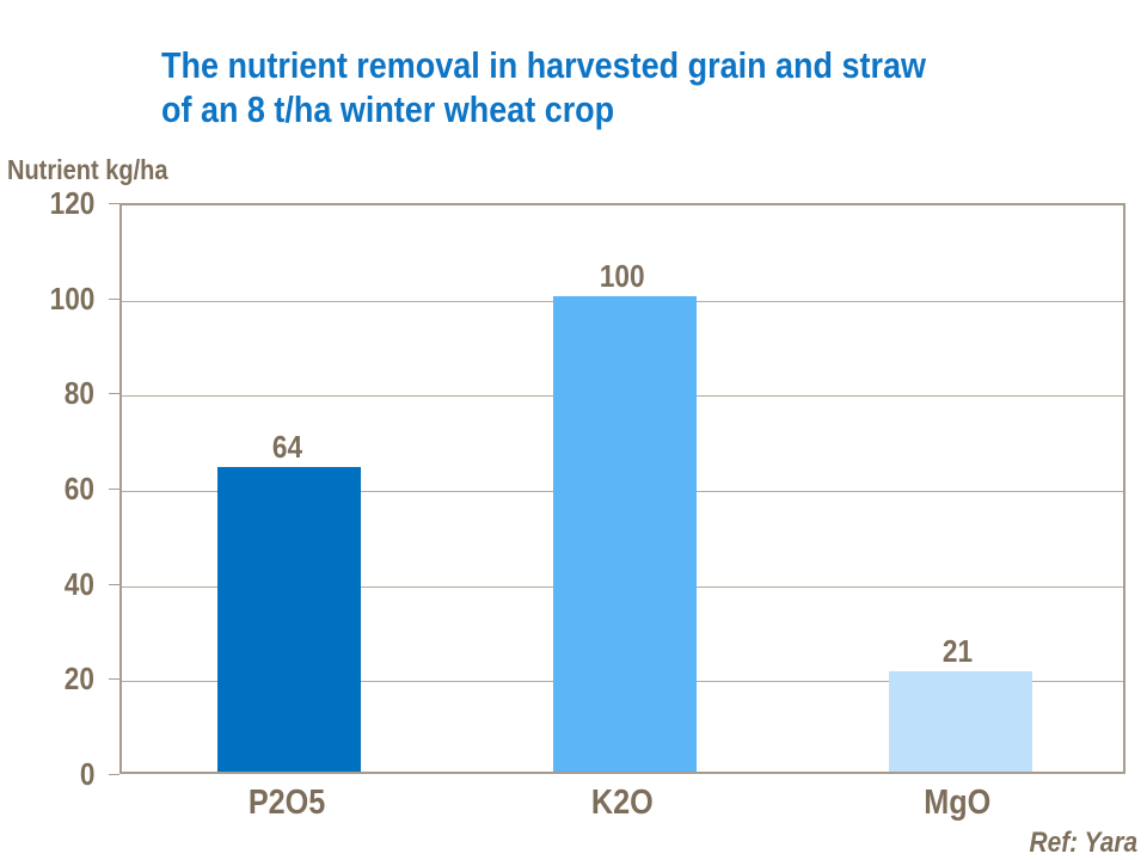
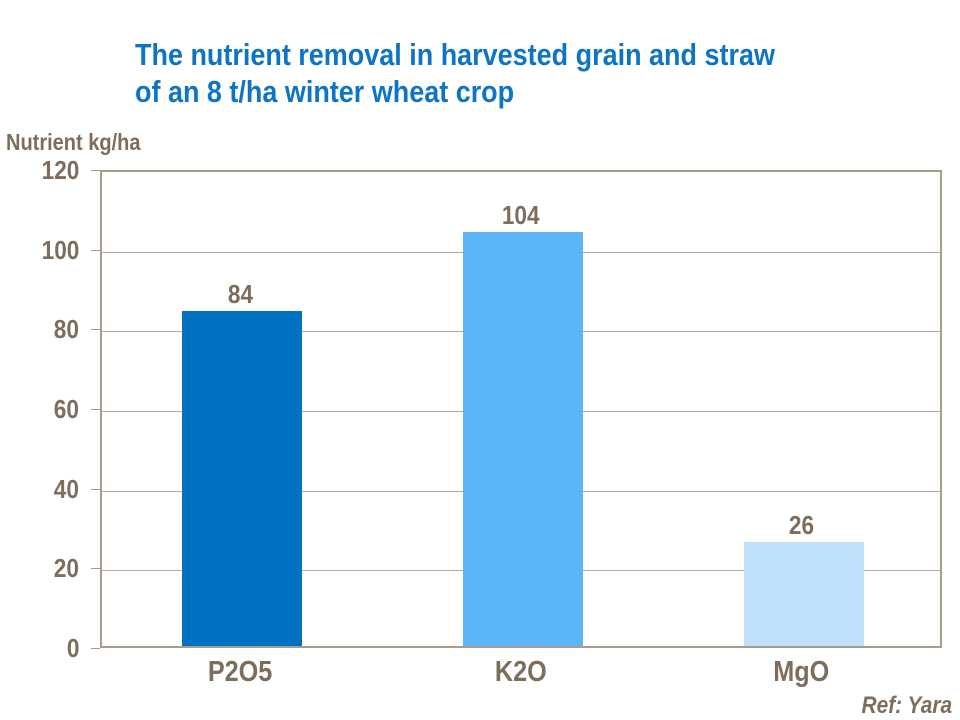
P2O5: 64 -> 84
K2O: 100 -> 104
MgO: 21 -> 26
